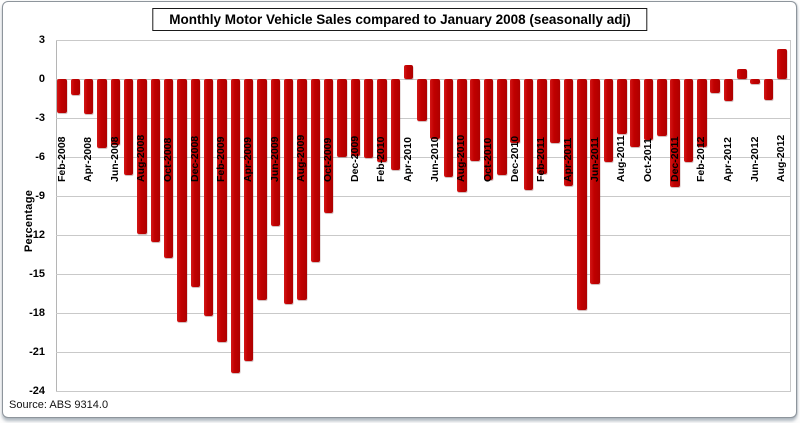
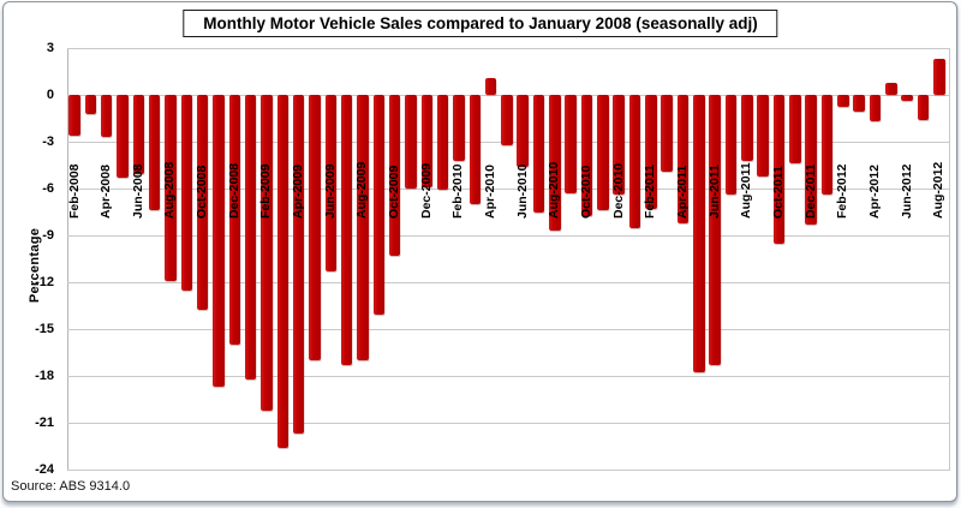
Feb-2010: -6.4 -> -4.2
Dec-2010: -4.9 -> -6.4
Jun-2011: -15.8 -> -17.3
Oct-2011: -4.7 -> -9.5
Feb-2012: -5.2 -> -0.8
